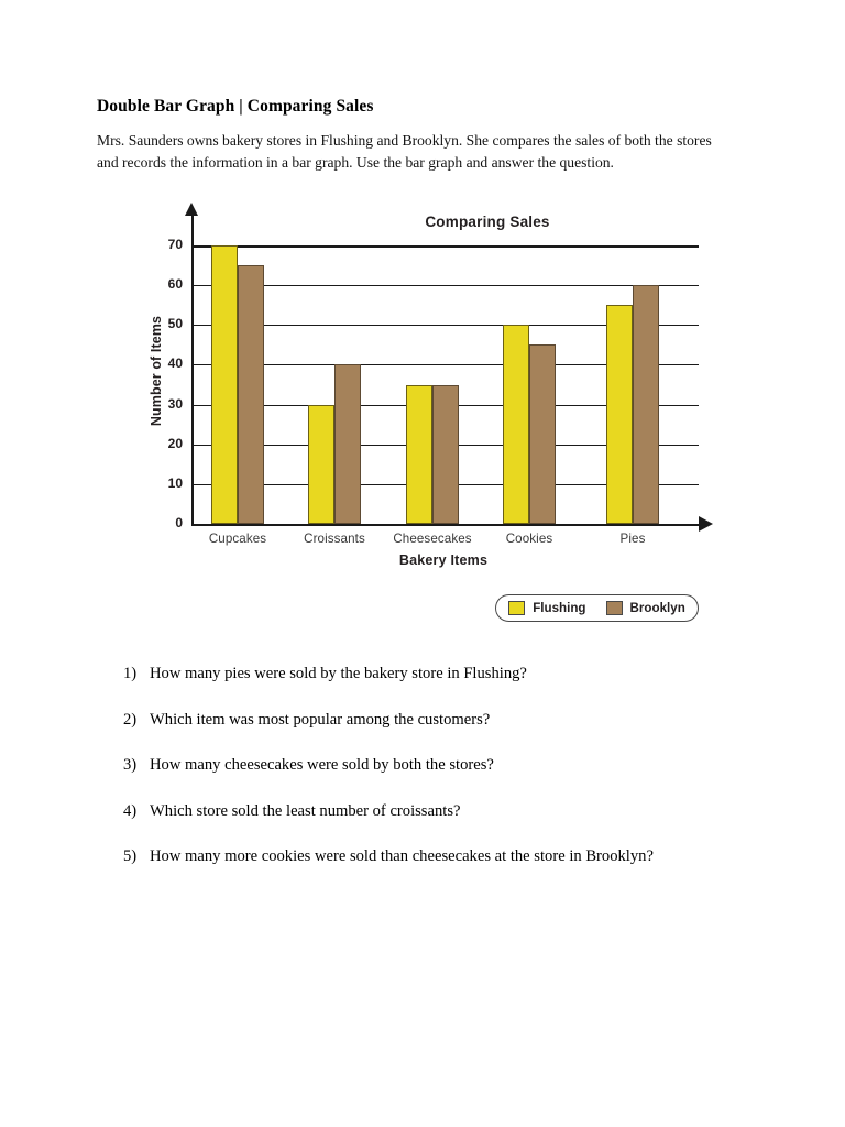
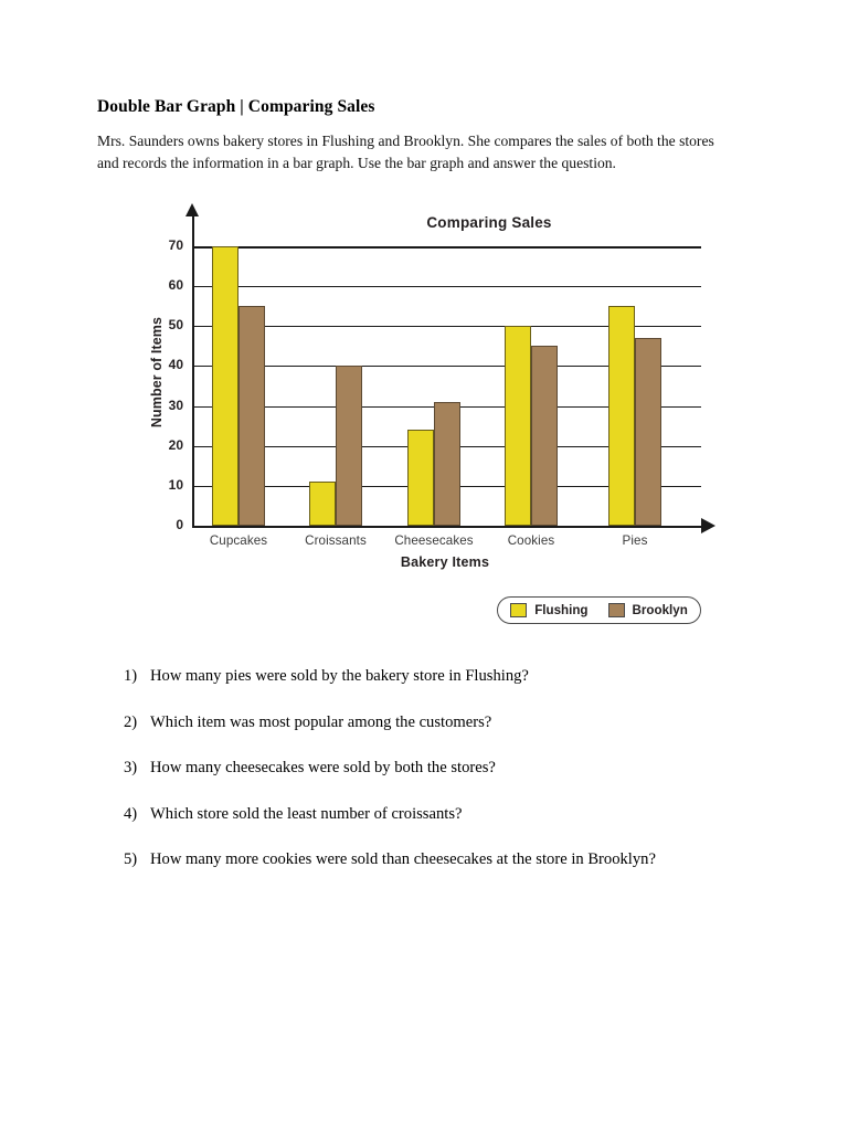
Brooklyn/Cupcakes: 65 -> 55
Flushing/Croissants: 30 -> 11
Flushing/Cheesecakes: 35 -> 24
Brooklyn/Cheesecakes: 35 -> 31
Brooklyn/Pies: 60 -> 47
